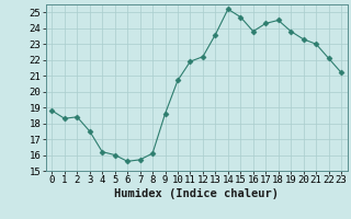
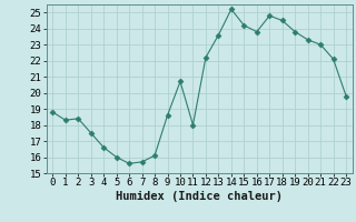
4: 16.2 -> 16.6
11: 21.9 -> 18.0
15: 24.7 -> 24.2
17: 24.3 -> 24.8
23: 21.2 -> 19.8
